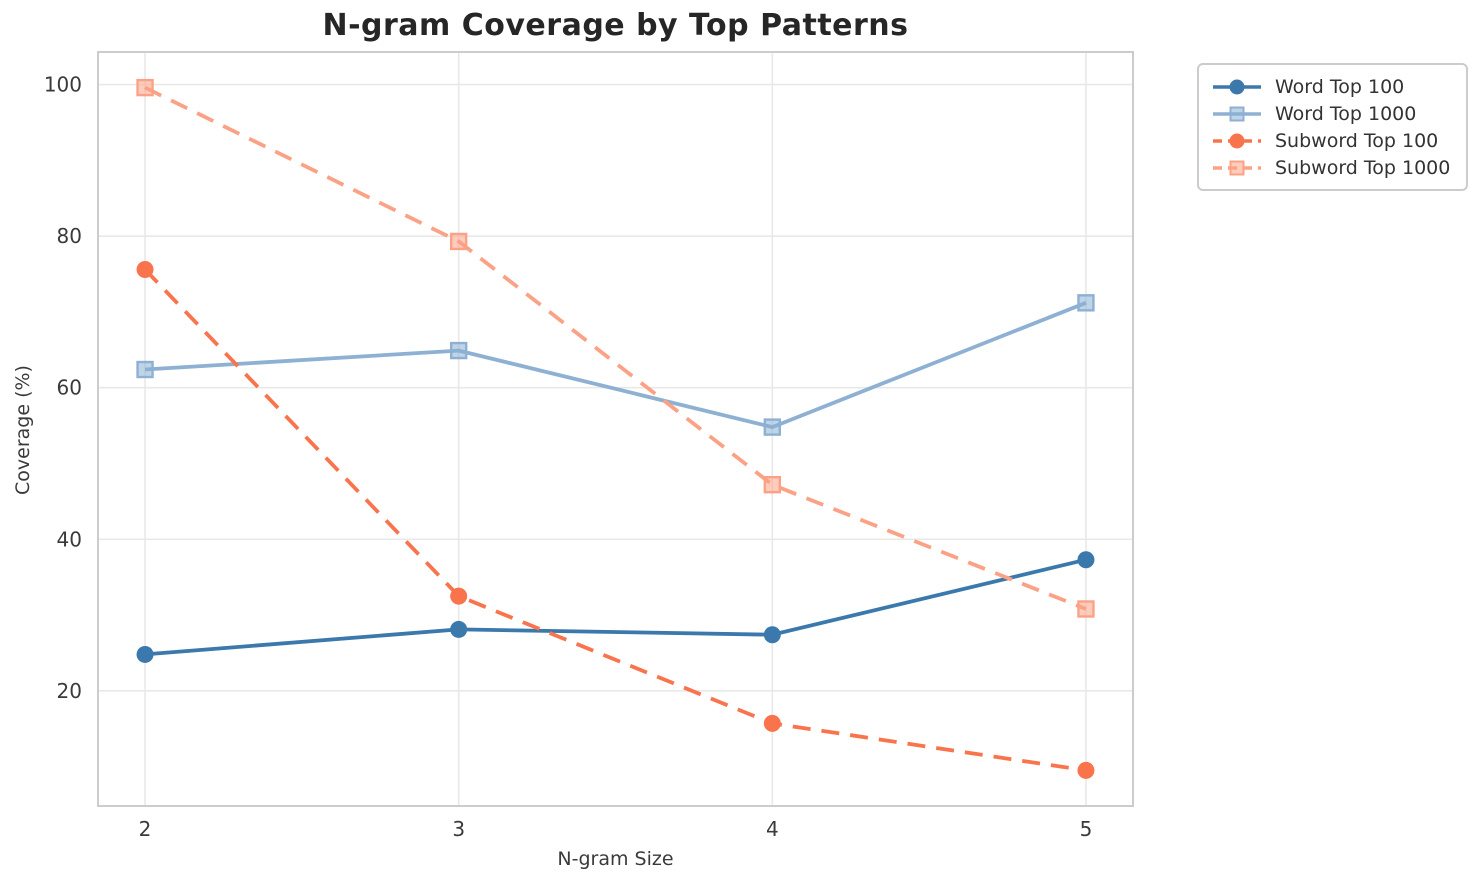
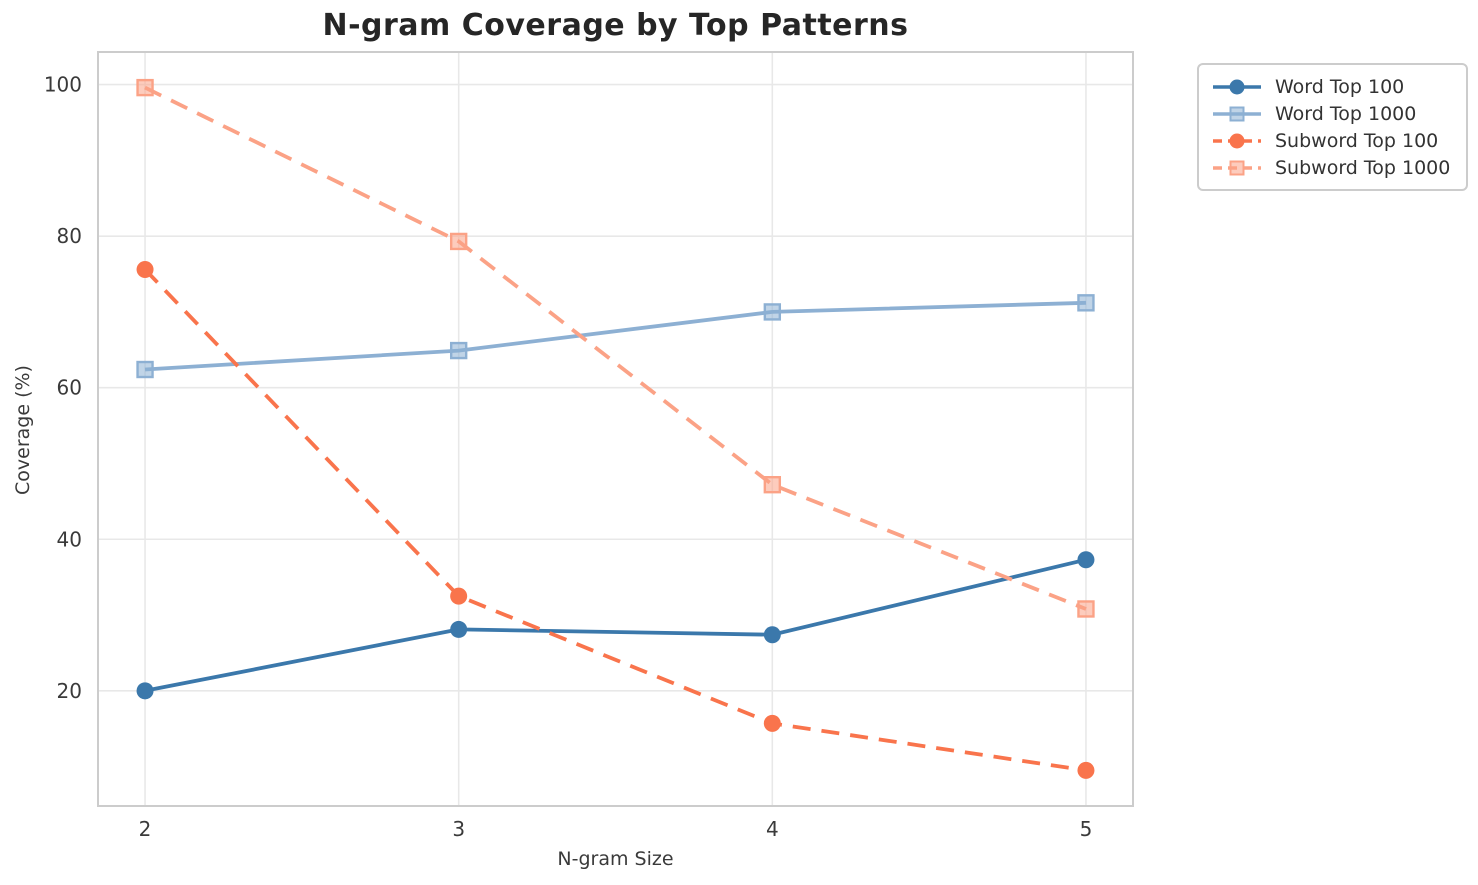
Word Top 100/2: 25 -> 20
Word Top 1000/4: 55 -> 70
